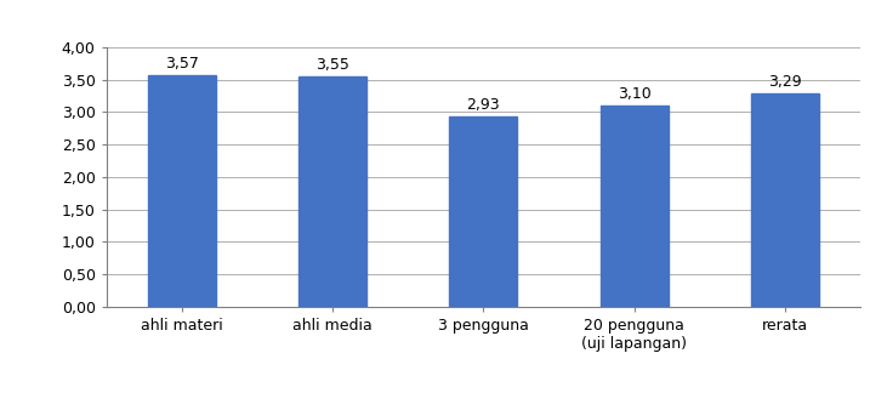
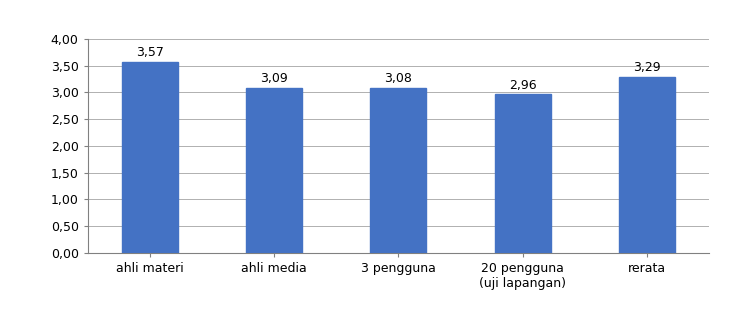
ahli media: 3,55 -> 3,09
3 pengguna: 2,93 -> 3,08
20 pengguna (uji lapangan): 3,10 -> 2,96
